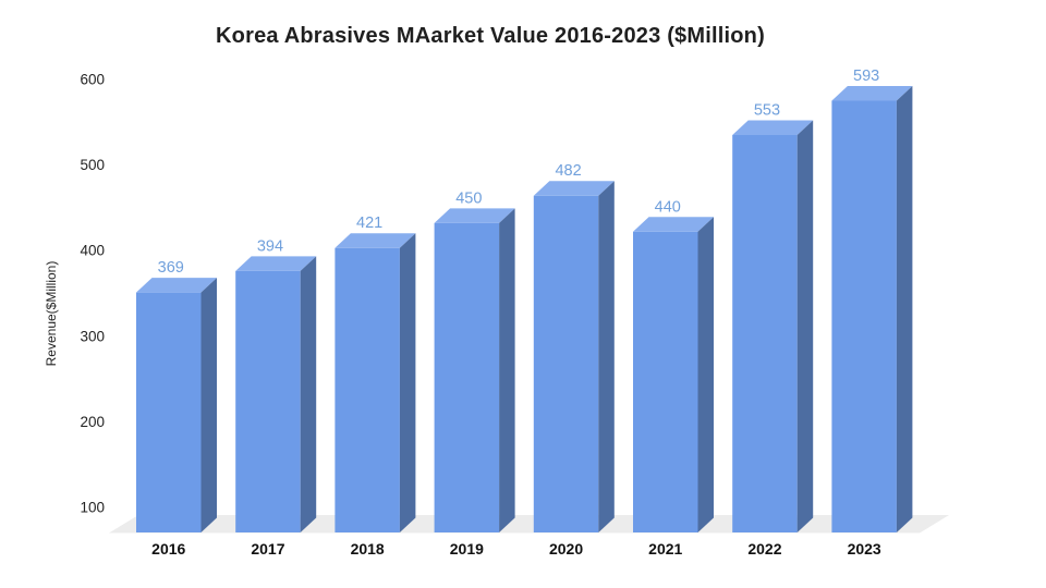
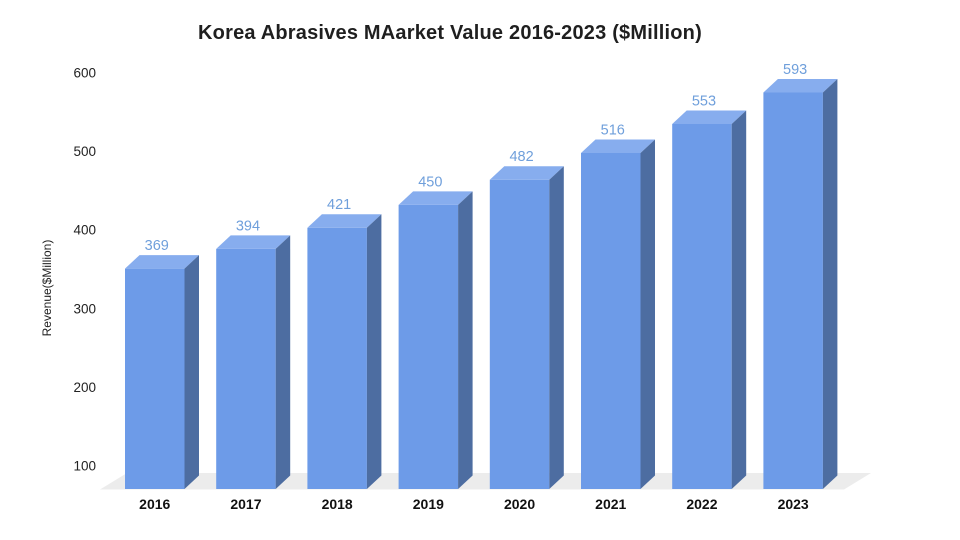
2021: 440 -> 516
